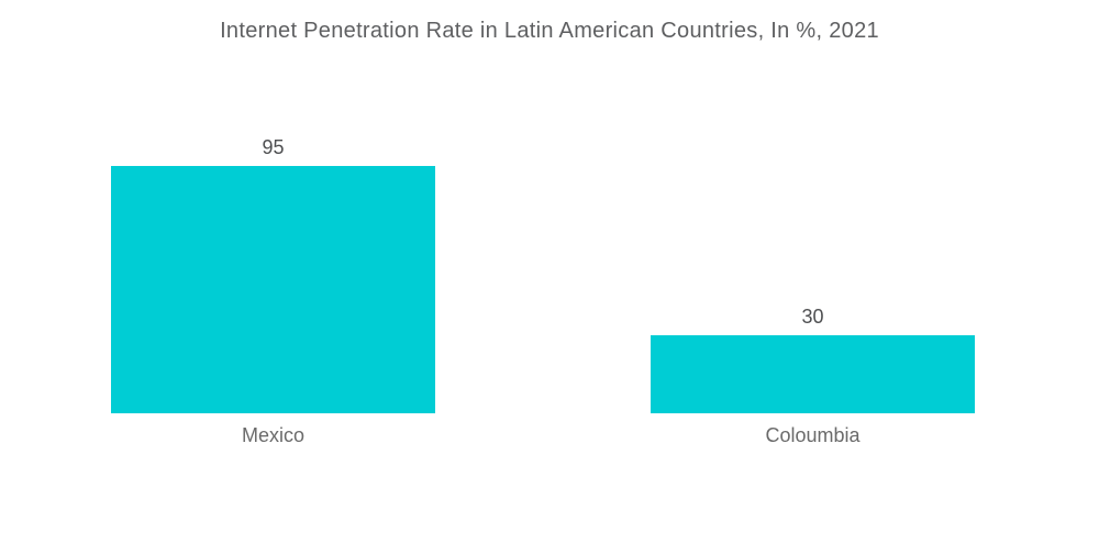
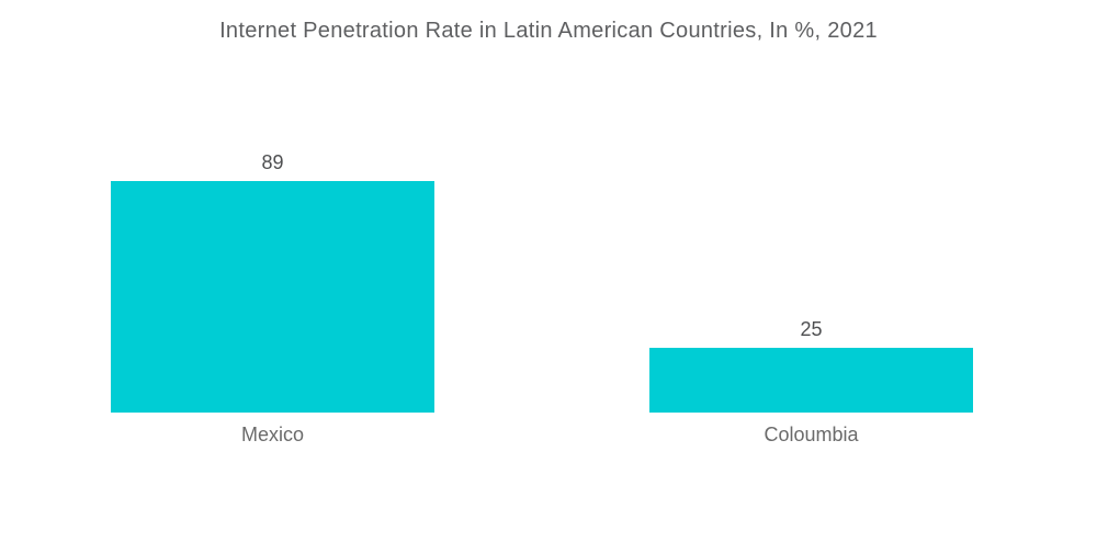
Mexico: 95 -> 89
Coloumbia: 30 -> 25
